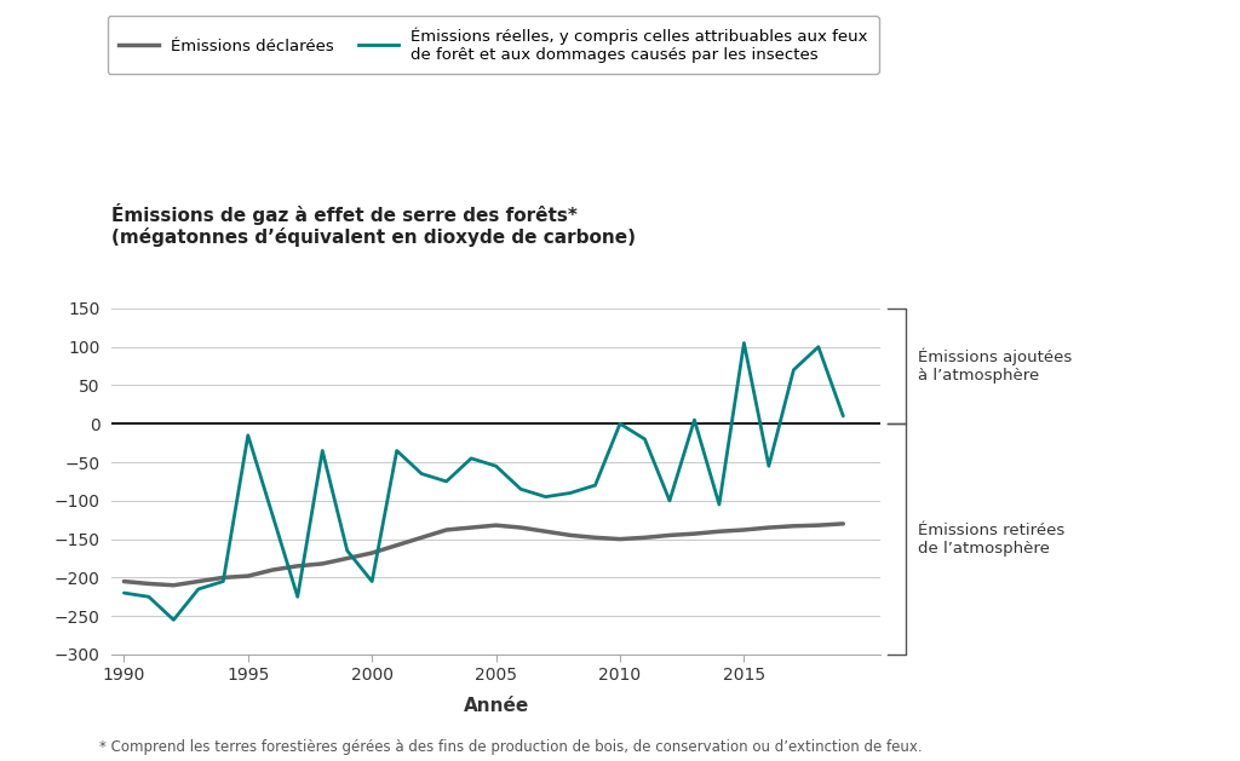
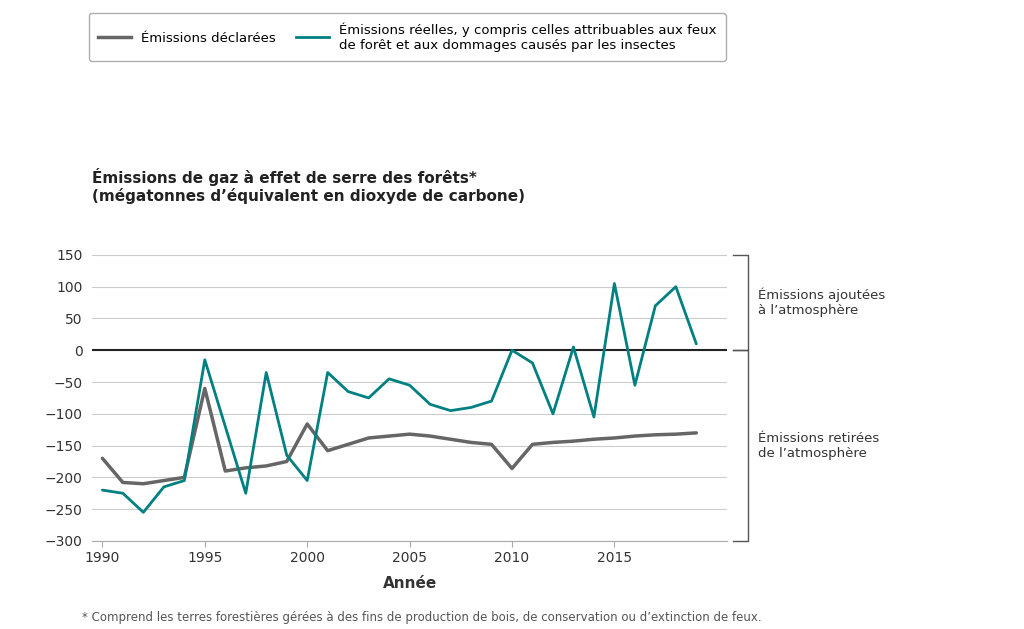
Émissions déclarées/1990: -205 -> -170
Émissions déclarées/1995: -198 -> -60
Émissions déclarées/2000: -168 -> -116
Émissions déclarées/2010: -150 -> -186
